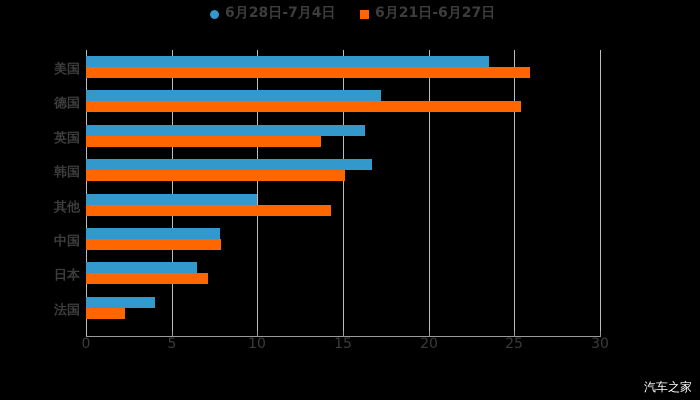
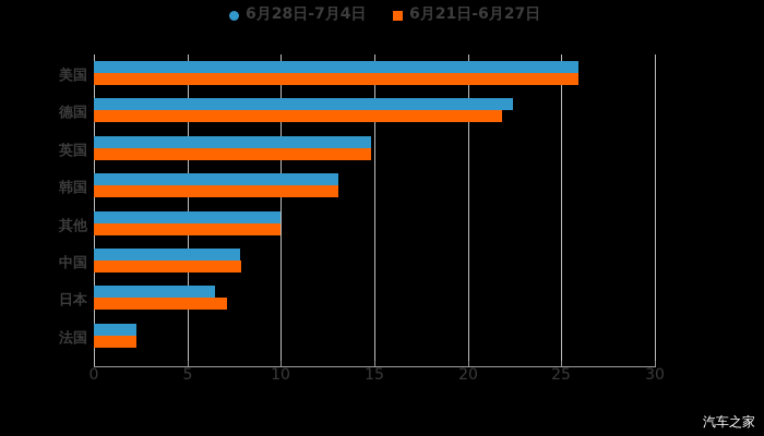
6月28日-7月4日/美国: 23.5 -> 25.9
6月28日-7月4日/德国: 17.2 -> 22.4
6月21日-6月27日/德国: 25.4 -> 21.8
6月28日-7月4日/英国: 16.3 -> 14.8
6月21日-6月27日/英国: 13.7 -> 14.8
6月28日-7月4日/韩国: 16.7 -> 13.1
6月21日-6月27日/韩国: 15.1 -> 13.1
6月21日-6月27日/其他: 14.3 -> 10.0
6月28日-7月4日/法国: 4.0 -> 2.3
